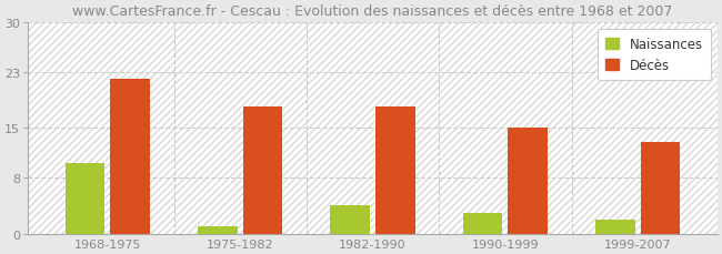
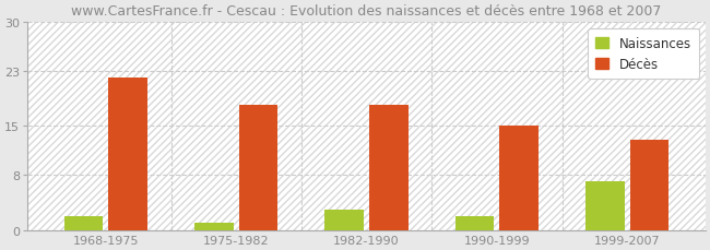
Naissances/1968-1975: 10 -> 2
Naissances/1982-1990: 4 -> 3
Naissances/1990-1999: 3 -> 2
Naissances/1999-2007: 2 -> 7
